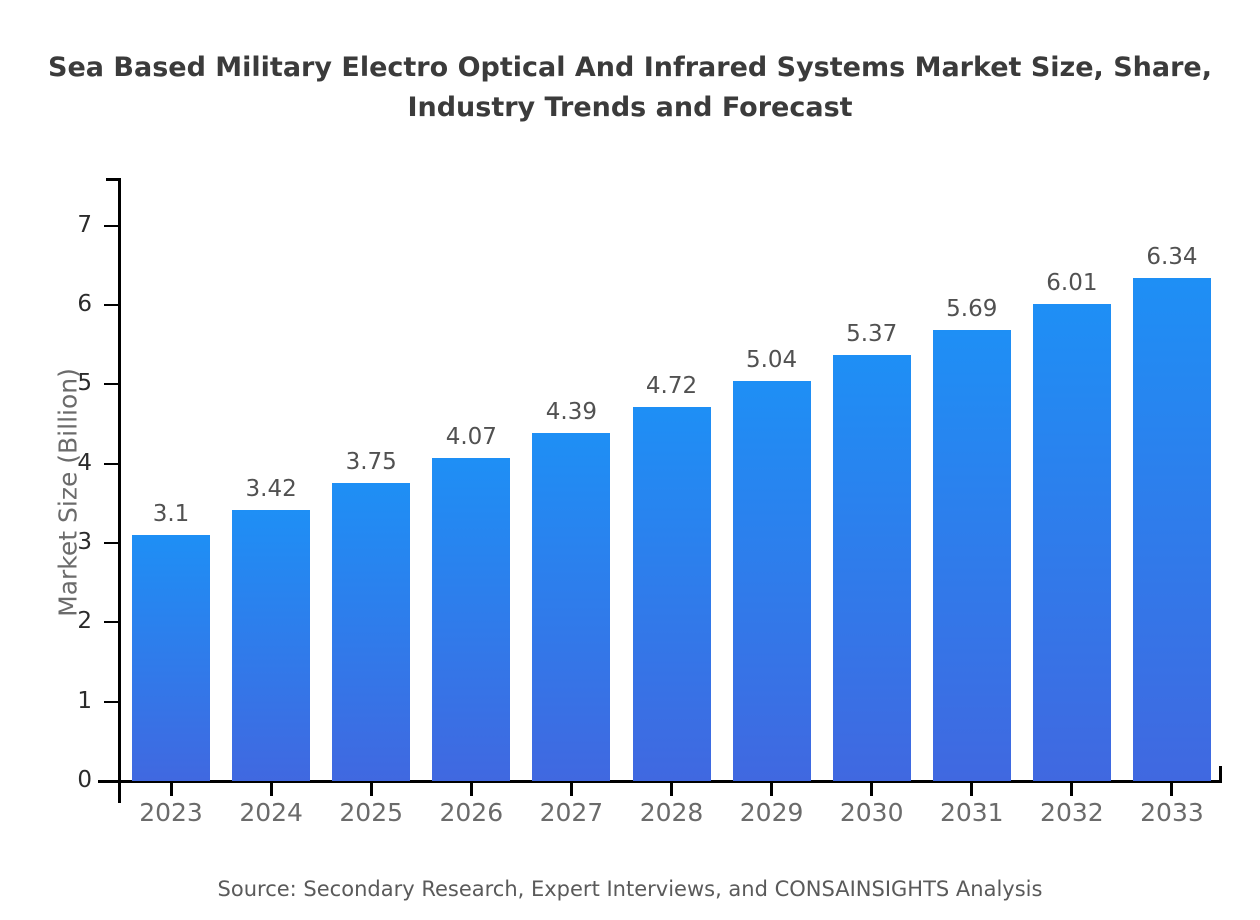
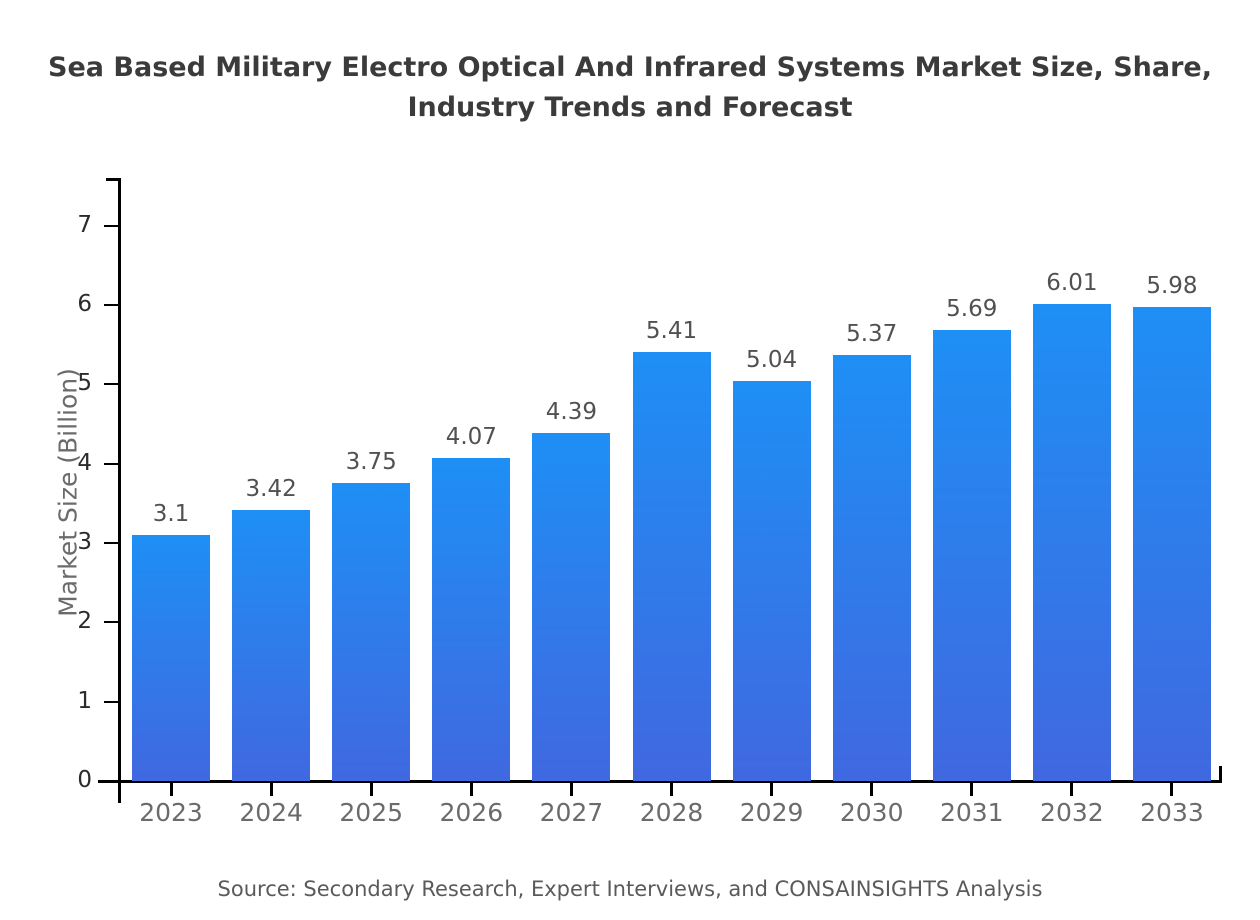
2028: 4.72 -> 5.41
2033: 6.34 -> 5.98
